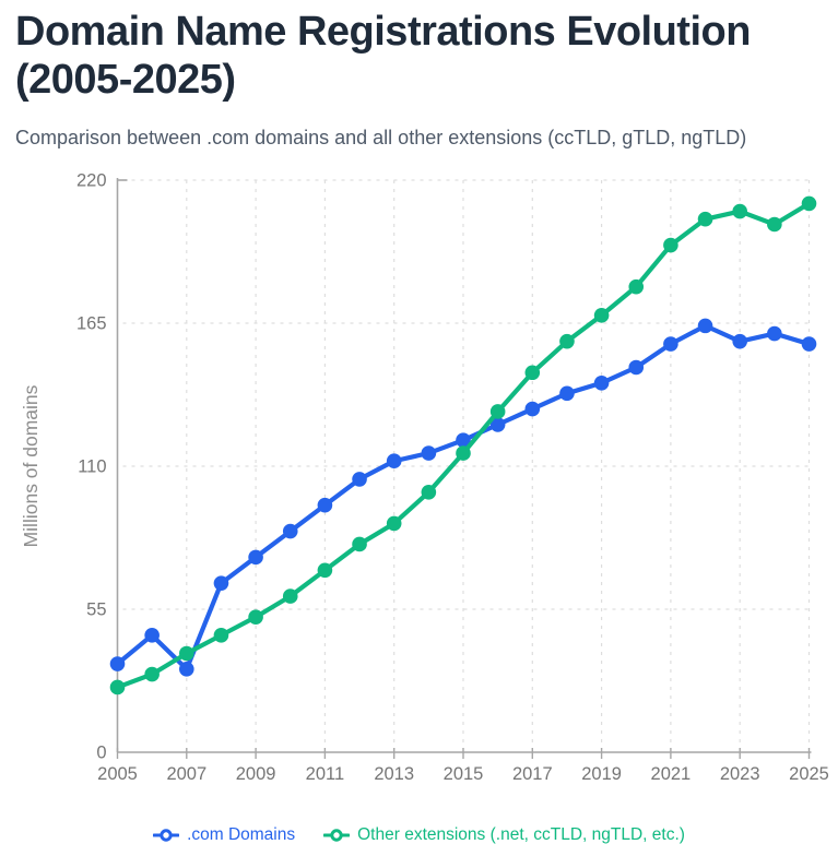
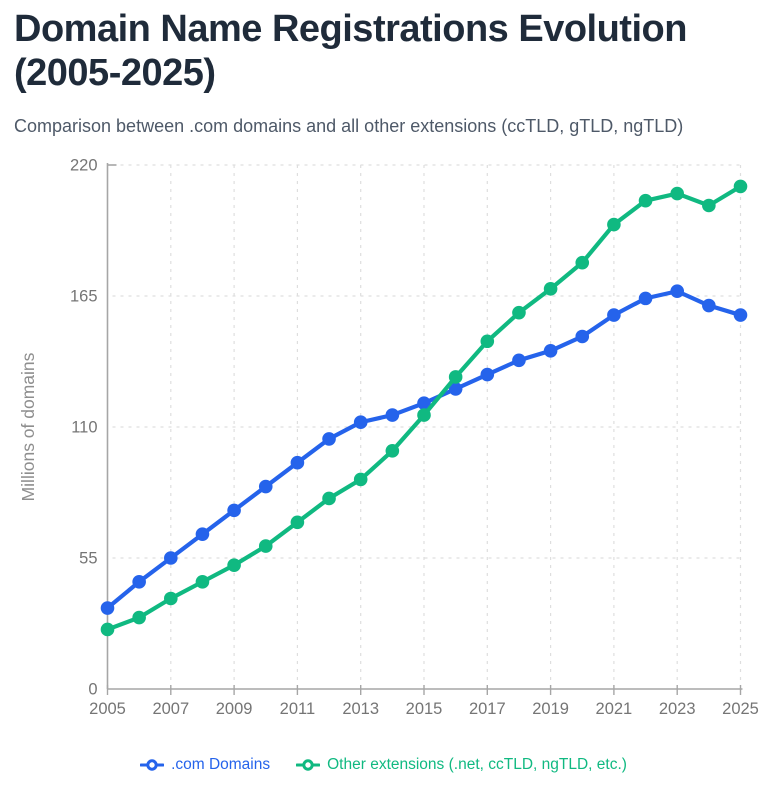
.com Domains/2007: 32 -> 55
.com Domains/2023: 158 -> 167
